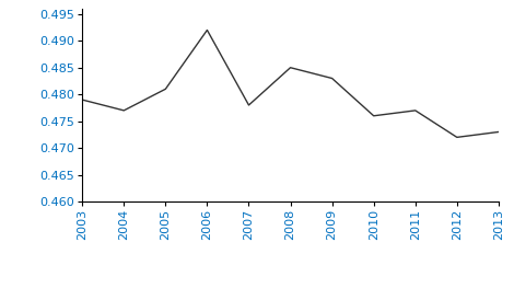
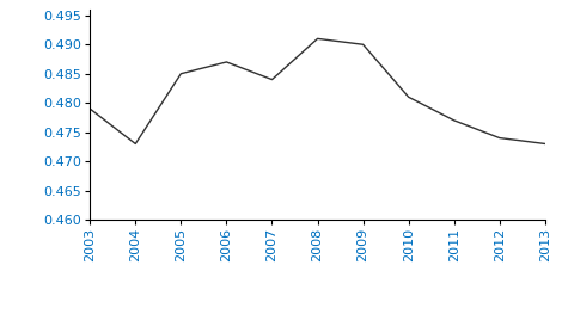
2004: 0.477 -> 0.473
2005: 0.481 -> 0.485
2006: 0.492 -> 0.487
2007: 0.478 -> 0.484
2008: 0.485 -> 0.491
2009: 0.483 -> 0.490
2010: 0.476 -> 0.481
2012: 0.472 -> 0.474
